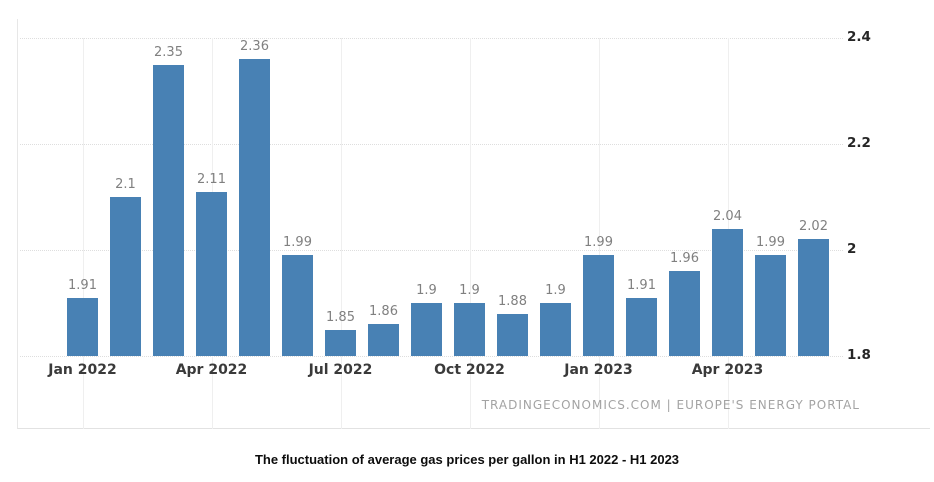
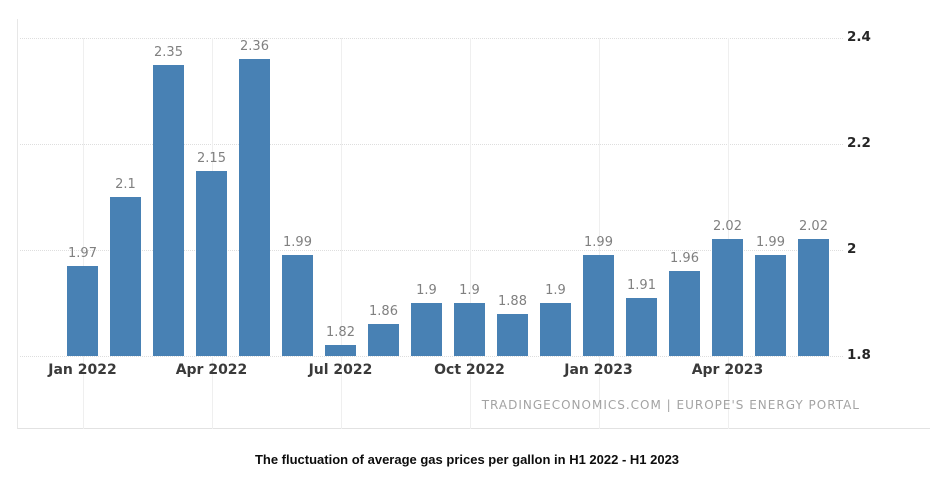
Jan 2022: 1.91 -> 1.97
Apr 2022: 2.11 -> 2.15
Jul 2022: 1.85 -> 1.82
Apr 2023: 2.04 -> 2.02
